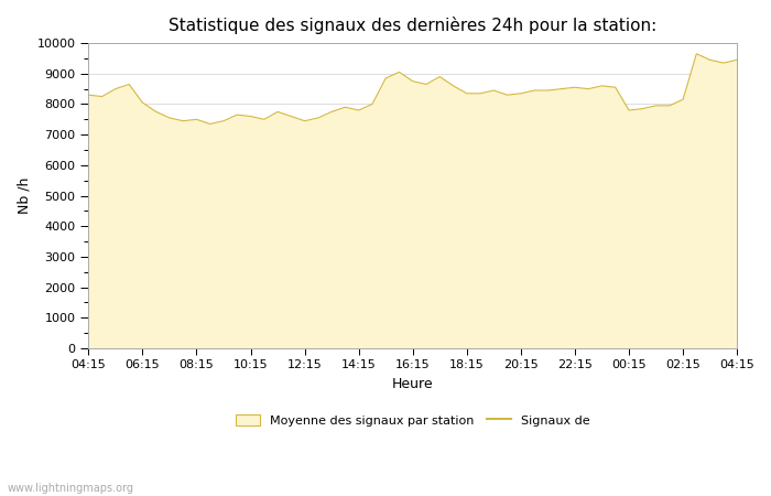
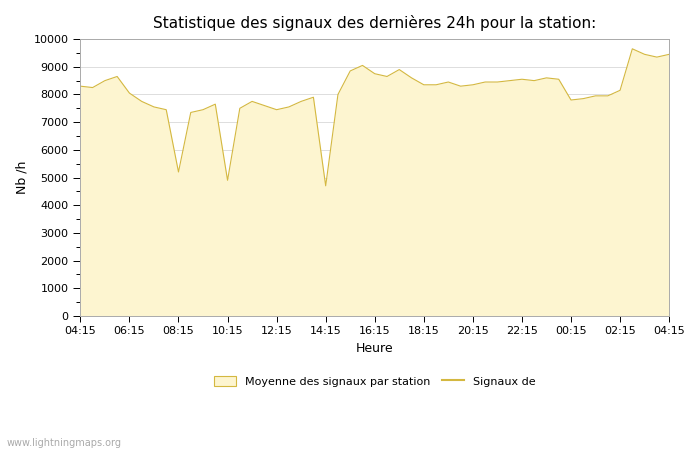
08:15: 7500 -> 5200
10:15: 7600 -> 4900
14:15: 7800 -> 4700
